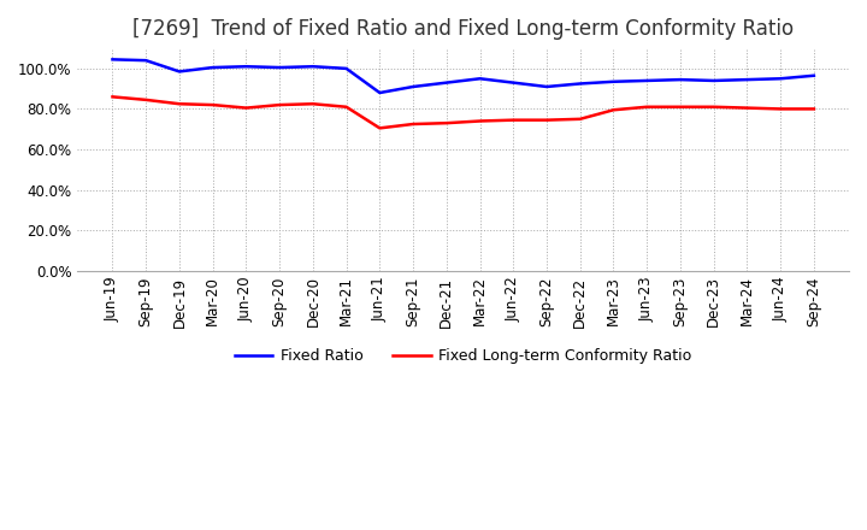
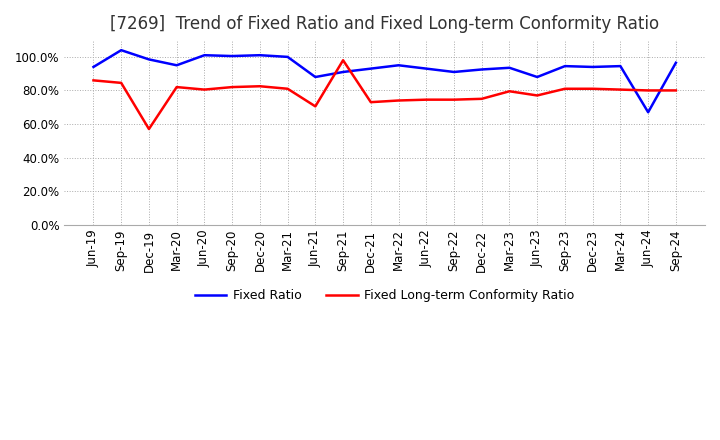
Fixed Ratio/Jun-19: 104% -> 94%
Fixed Long-term Conformity Ratio/Dec-19: 82% -> 57%
Fixed Ratio/Mar-20: 100% -> 95%
Fixed Long-term Conformity Ratio/Sep-21: 72% -> 98%
Fixed Ratio/Jun-23: 94% -> 88%
Fixed Long-term Conformity Ratio/Jun-23: 81% -> 77%
Fixed Ratio/Jun-24: 95% -> 67%
